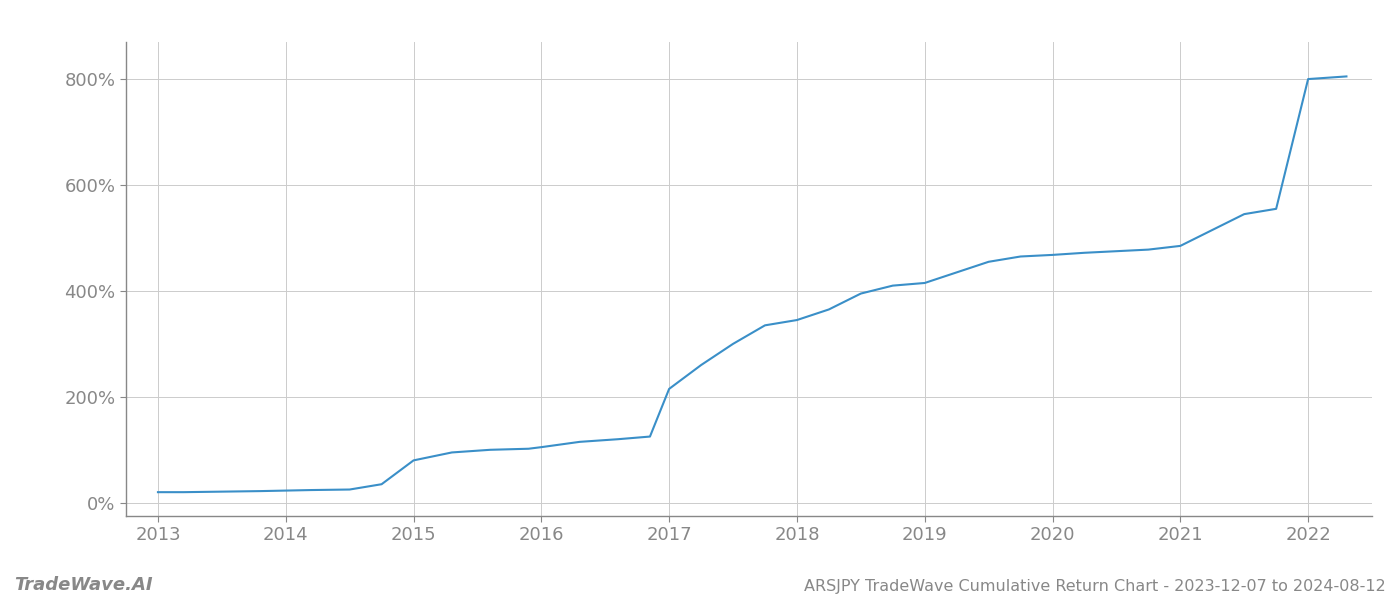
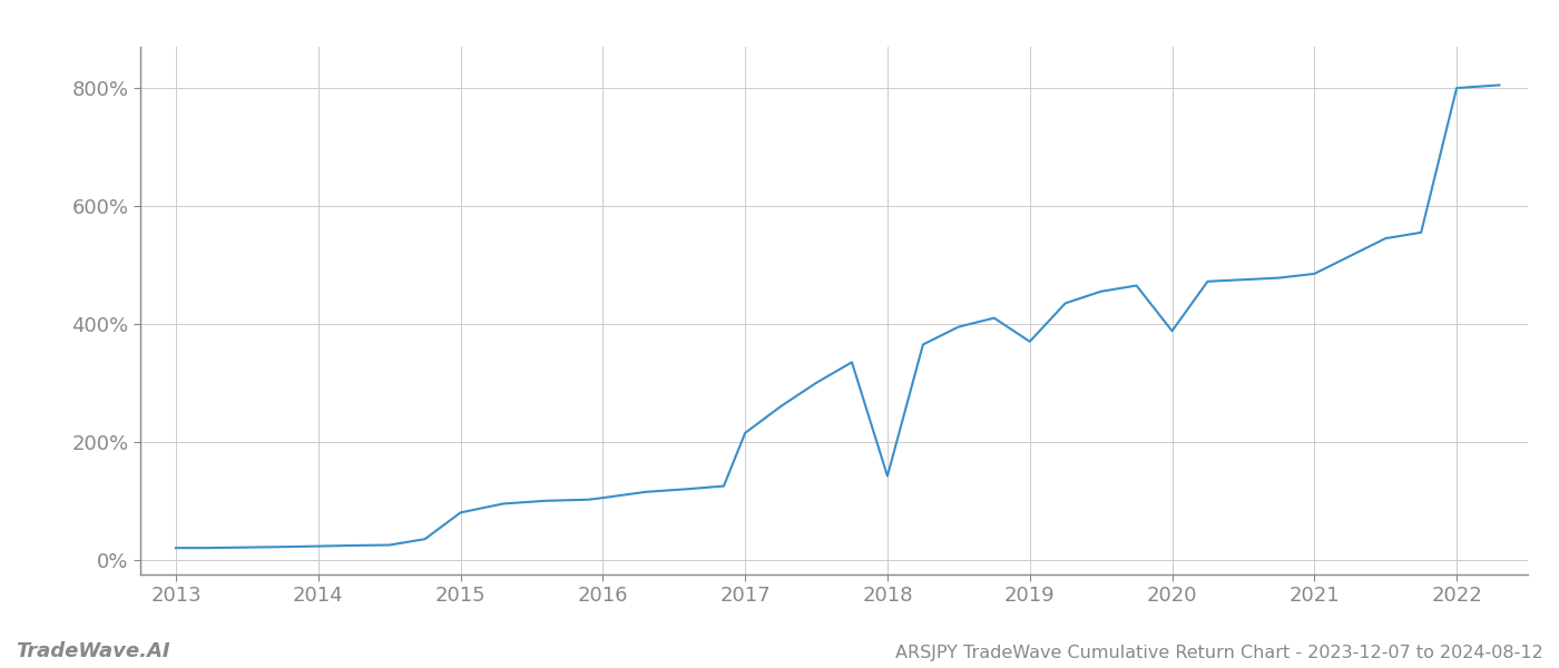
2018: 345% -> 142%
2019: 415% -> 370%
2020: 468% -> 388%
